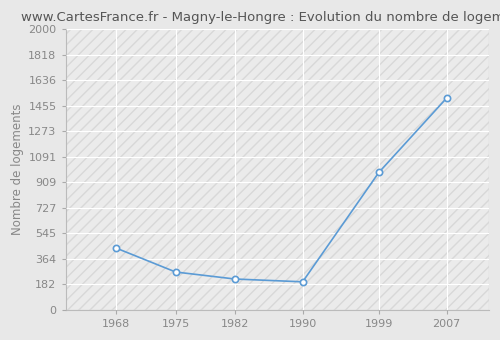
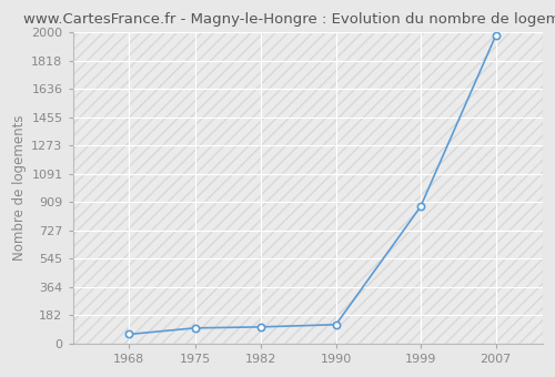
1968: 440 -> 60
1975: 270 -> 100
1982: 220 -> 110
1990: 200 -> 120
1999: 980 -> 880
2007: 1510 -> 1980
